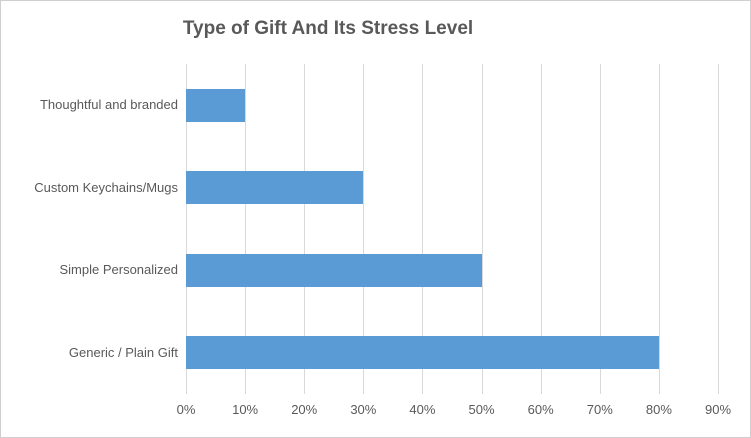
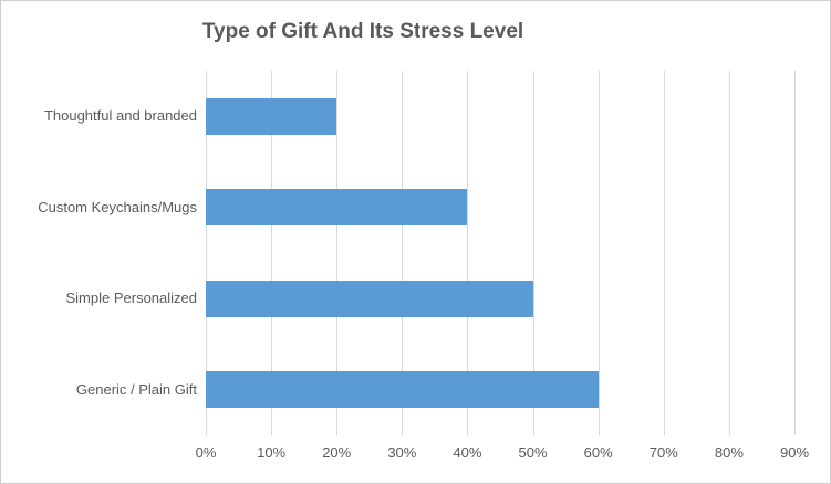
Thoughtful and branded: 10% -> 20%
Custom Keychains/Mugs: 30% -> 40%
Generic / Plain Gift: 80% -> 60%
